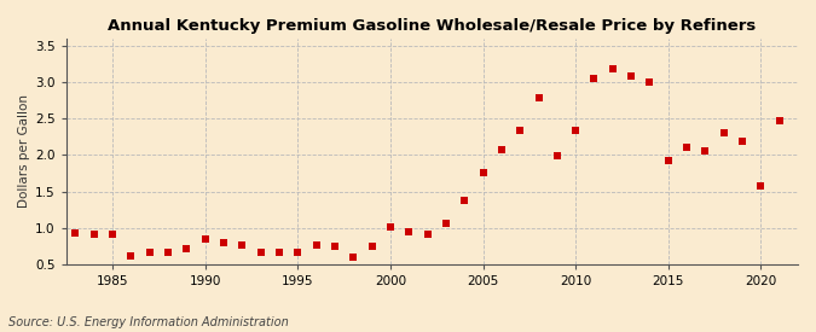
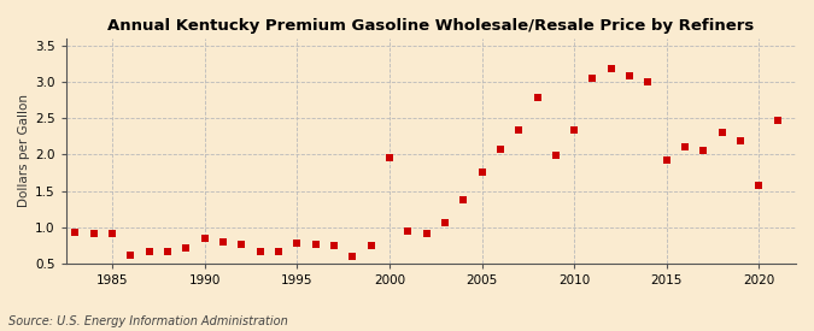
1995: 0.67 -> 0.78
2000: 1.02 -> 1.96
